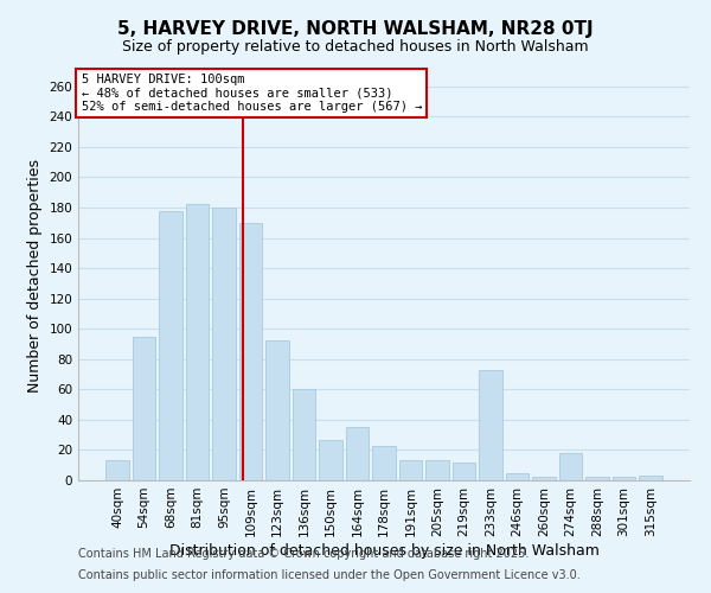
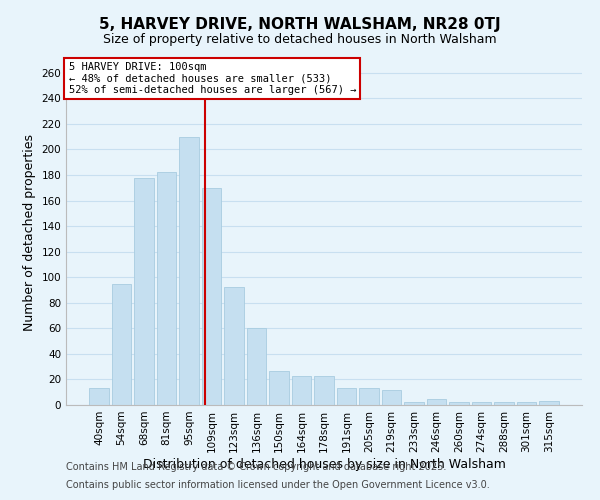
95sqm: 180 -> 210
164sqm: 35 -> 23
233sqm: 73 -> 2
274sqm: 18 -> 2
